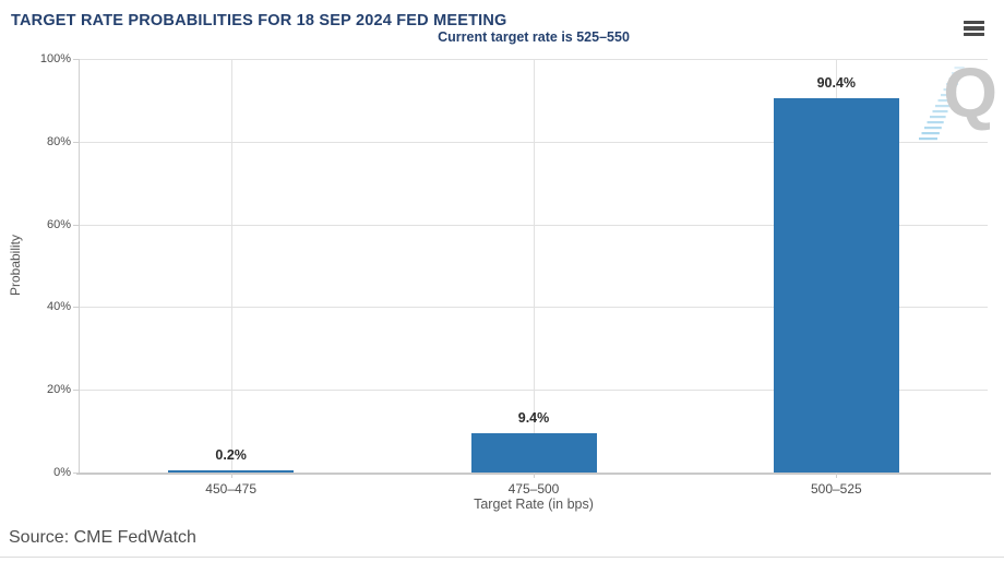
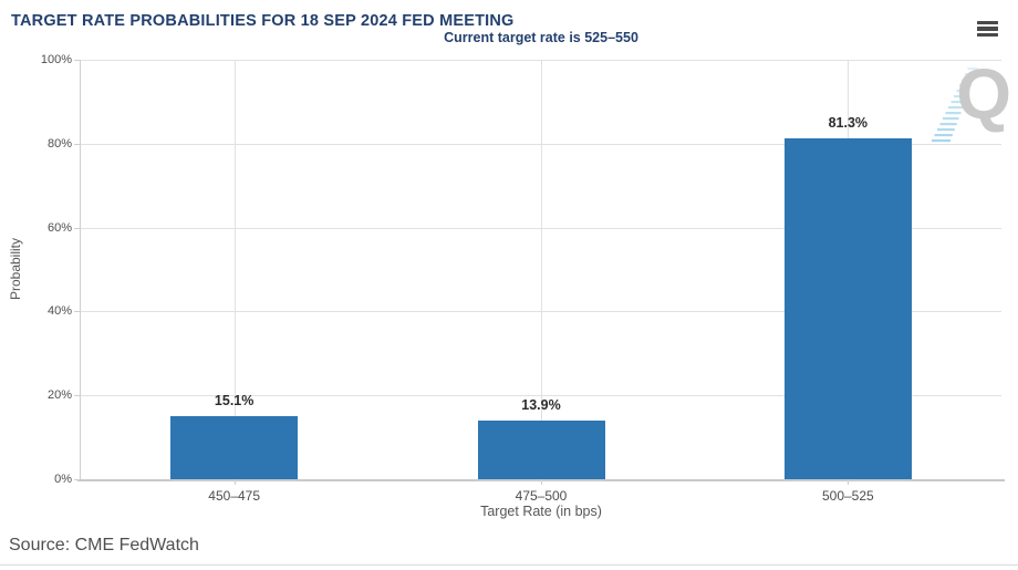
450–475: 0.2% -> 15.1%
475–500: 9.4% -> 13.9%
500–525: 90.4% -> 81.3%
